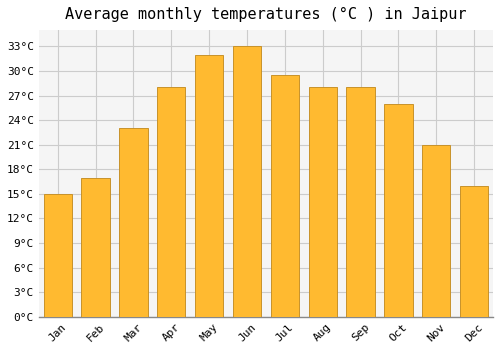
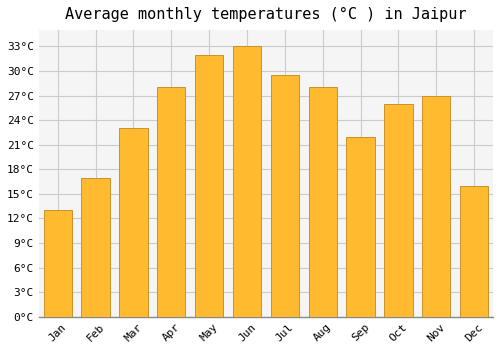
Jan: 15.0°C -> 13.0°C
Sep: 28.0°C -> 22.0°C
Nov: 21.0°C -> 27.0°C
